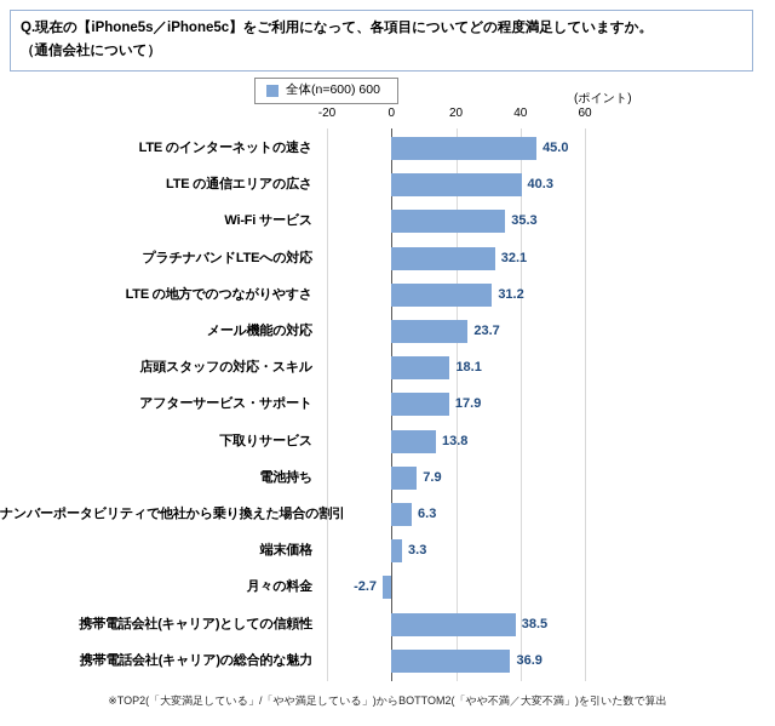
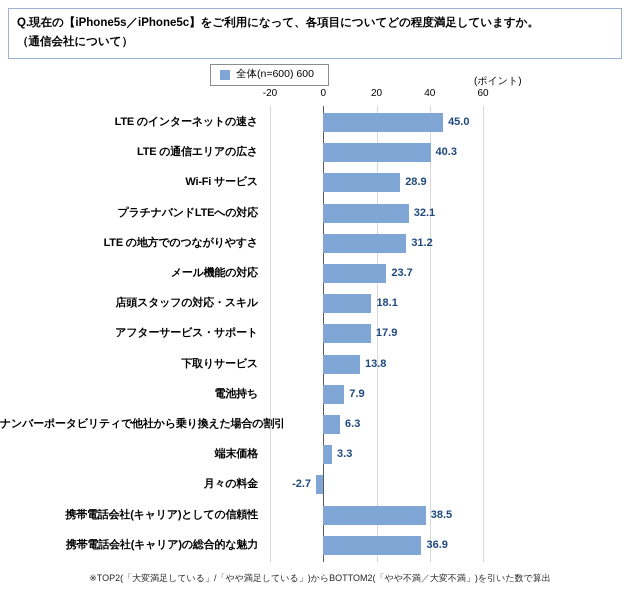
Wi-Fi サービス: 35.3 -> 28.9
